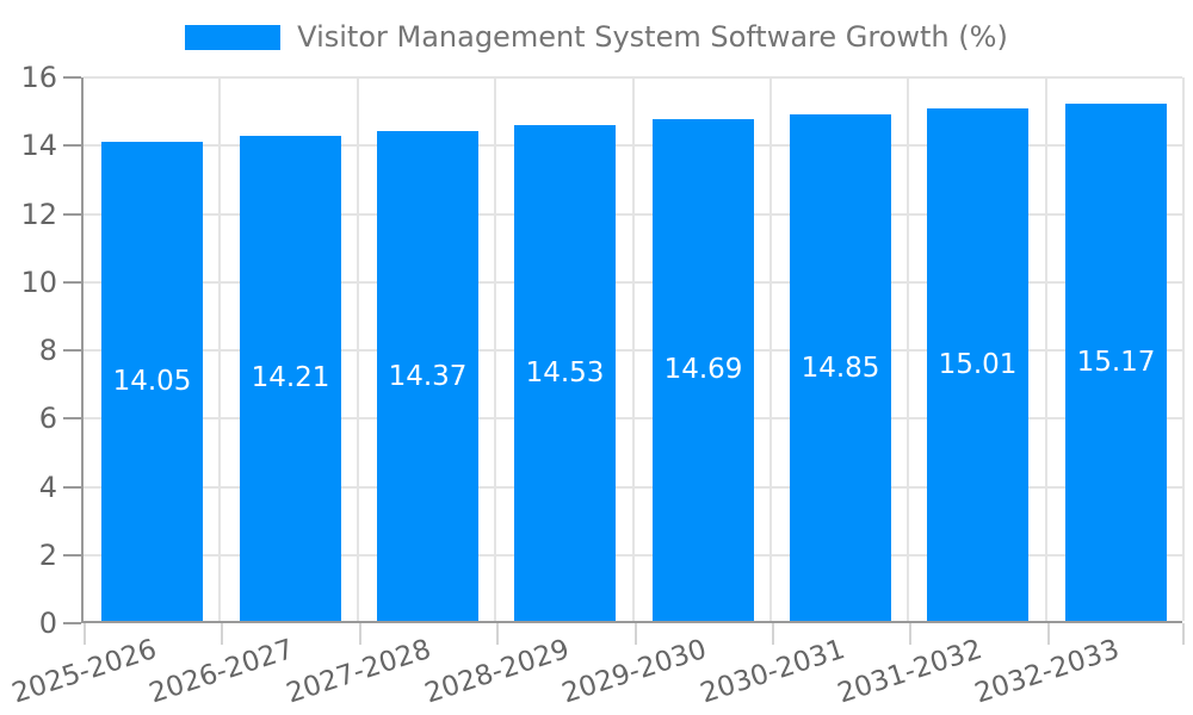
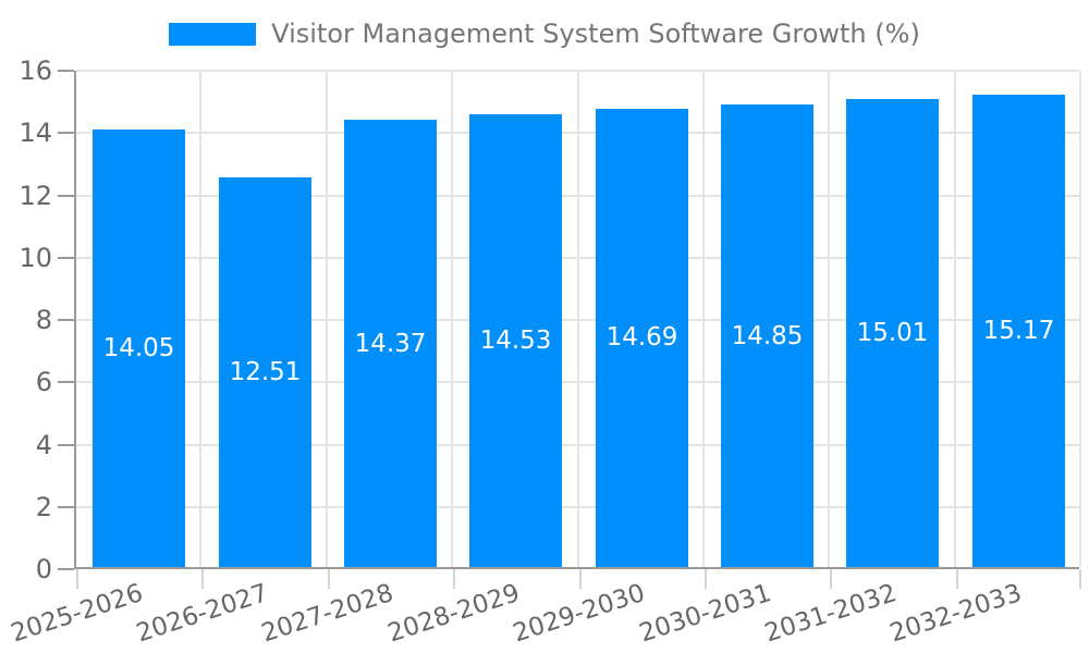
2026-2027: 14.21 -> 12.51
